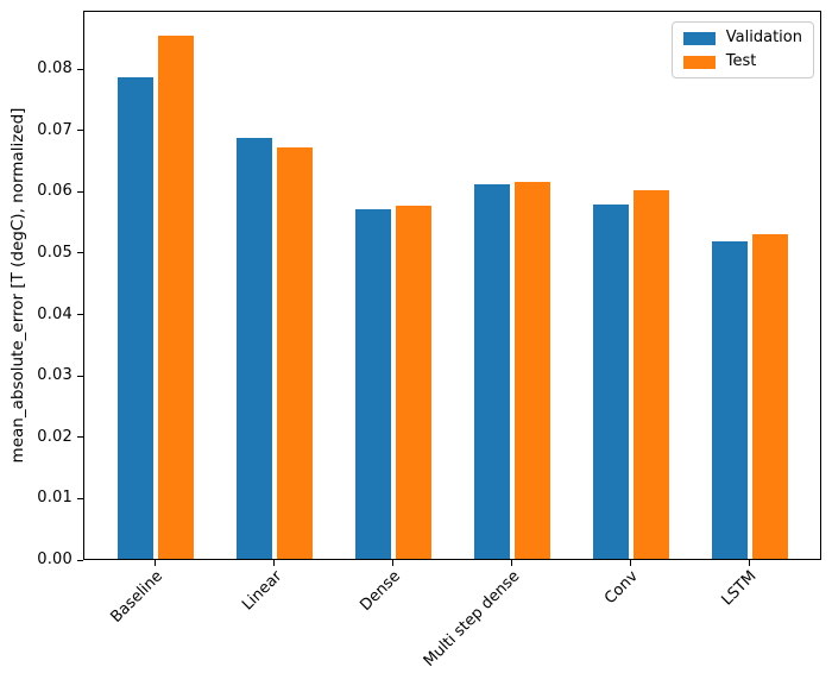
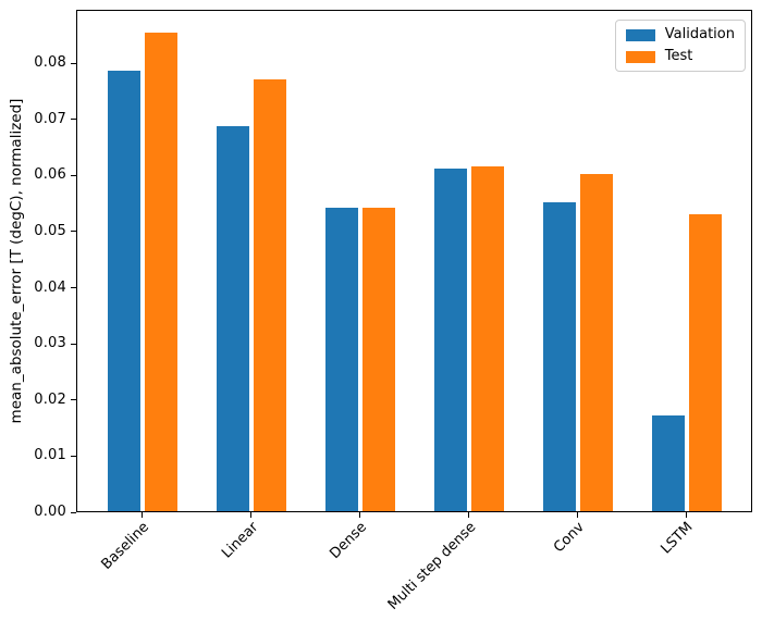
Test/Linear: 0.067 -> 0.077
Validation/Dense: 0.057 -> 0.054
Test/Dense: 0.058 -> 0.054
Validation/Conv: 0.058 -> 0.055
Validation/LSTM: 0.052 -> 0.017
